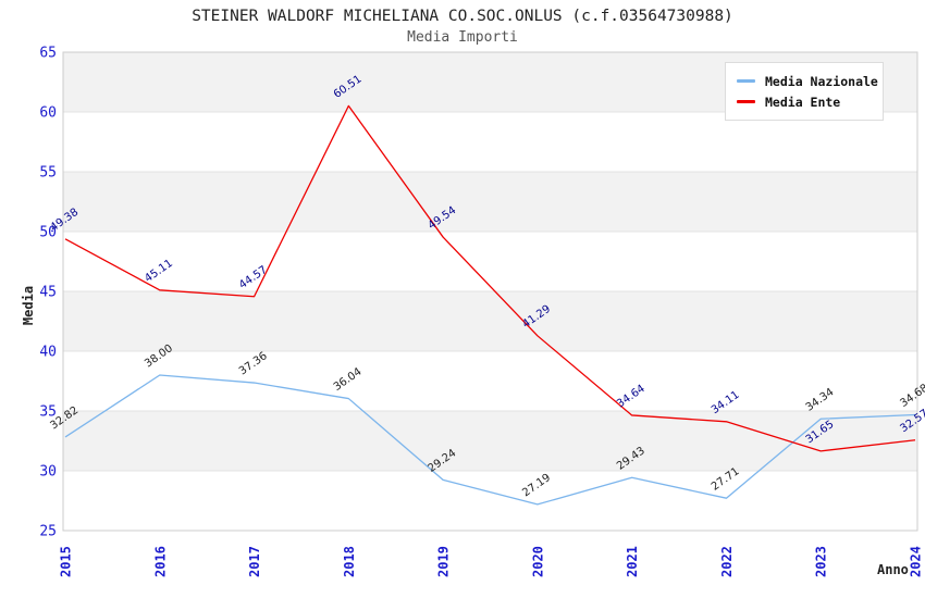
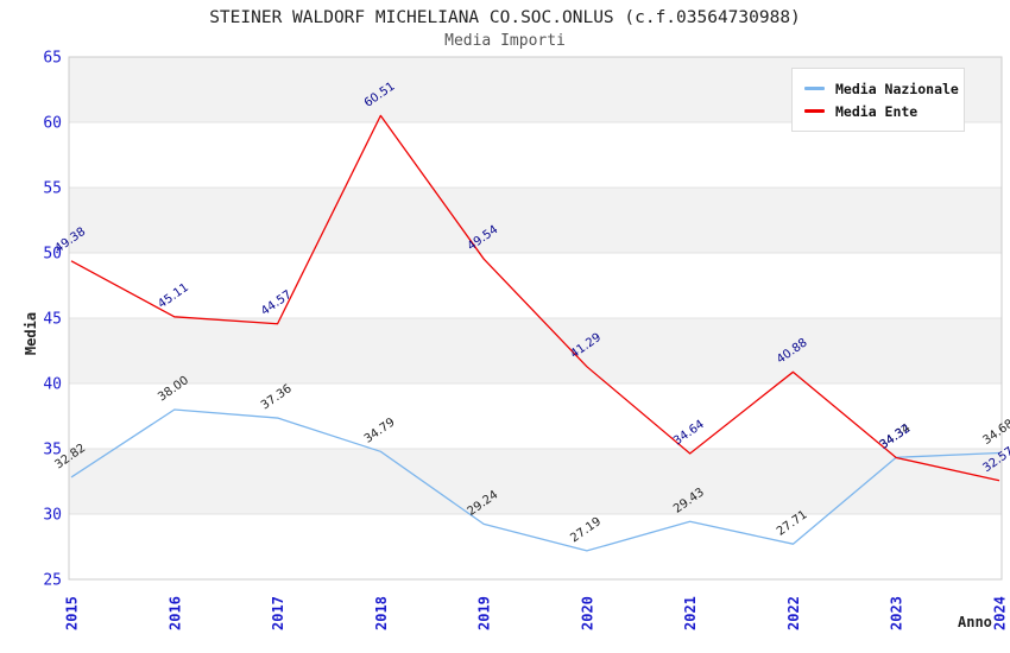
Media Nazionale/2018: 36.04 -> 34.79
Media Ente/2022: 34.11 -> 40.88
Media Ente/2023: 31.65 -> 34.32
